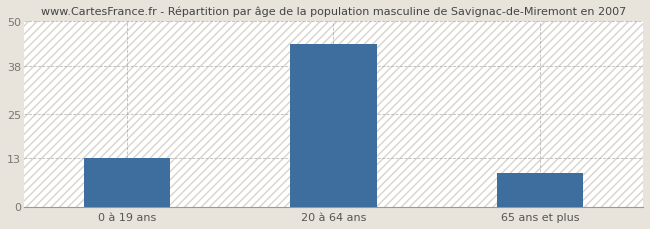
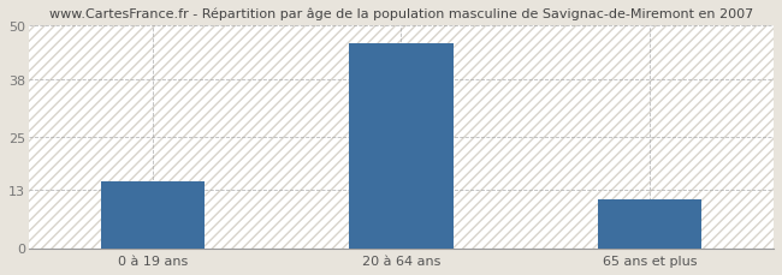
0 à 19 ans: 13 -> 15
20 à 64 ans: 44 -> 46
65 ans et plus: 9 -> 11
